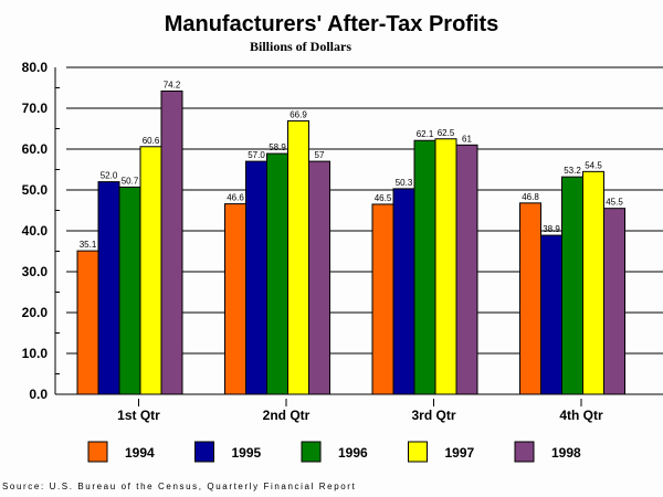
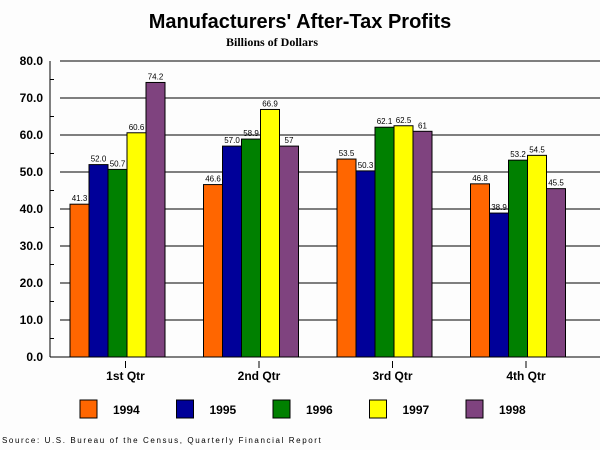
1994/1st Qtr: 35.1 -> 41.3
1994/3rd Qtr: 46.5 -> 53.5
